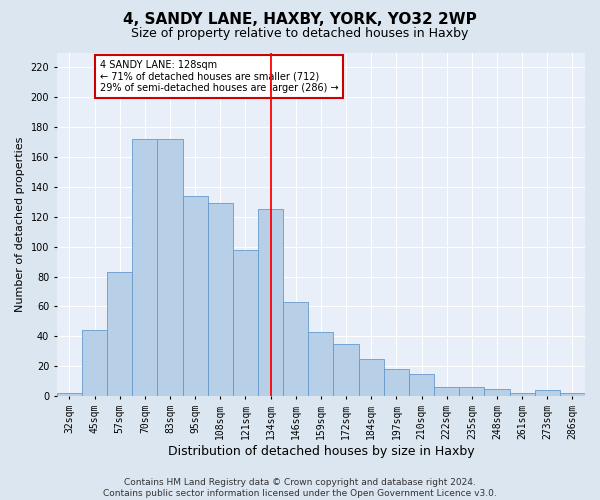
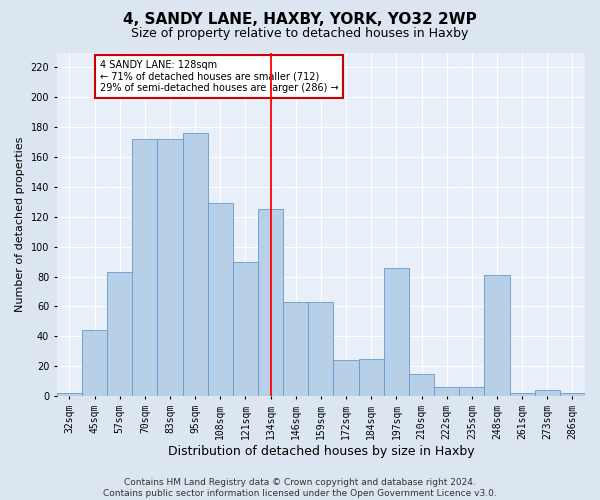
95sqm: 134 -> 176
121sqm: 98 -> 90
159sqm: 43 -> 63
172sqm: 35 -> 24
197sqm: 18 -> 86
248sqm: 5 -> 81
